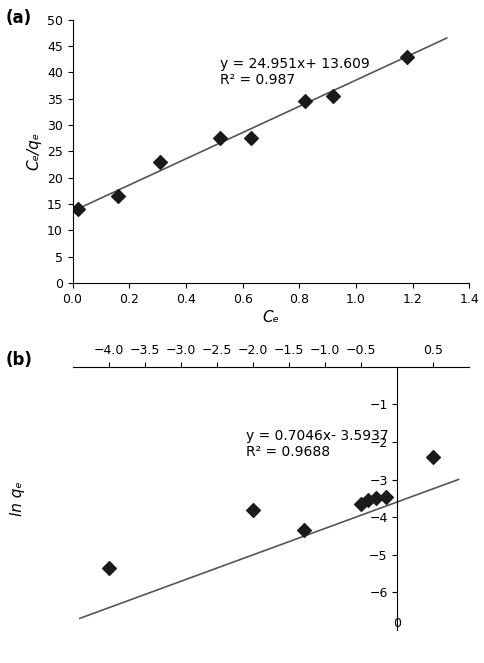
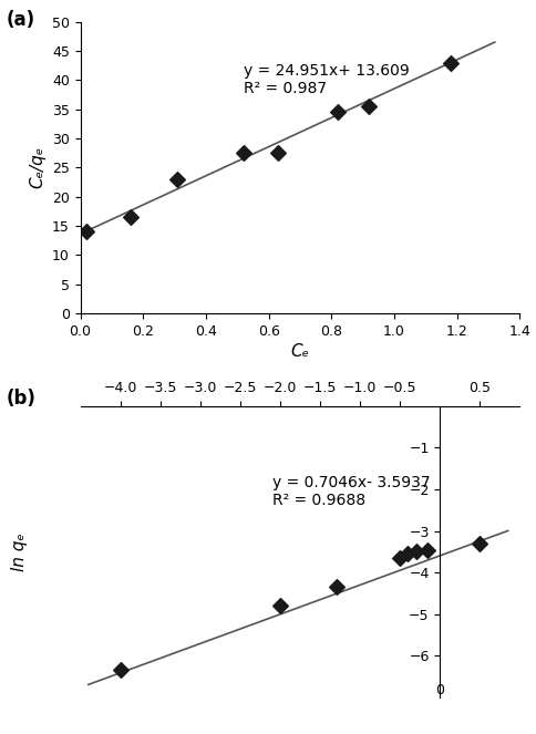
−4.0: -5.35 -> -6.35
−2.0: -3.80 -> -4.80
0.5: -2.40 -> -3.30
